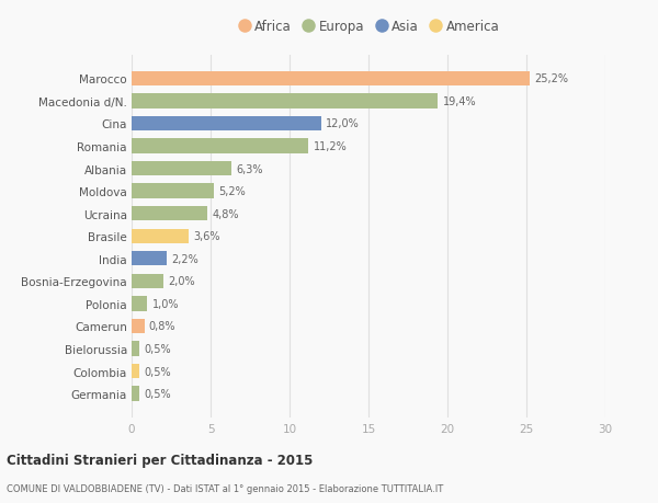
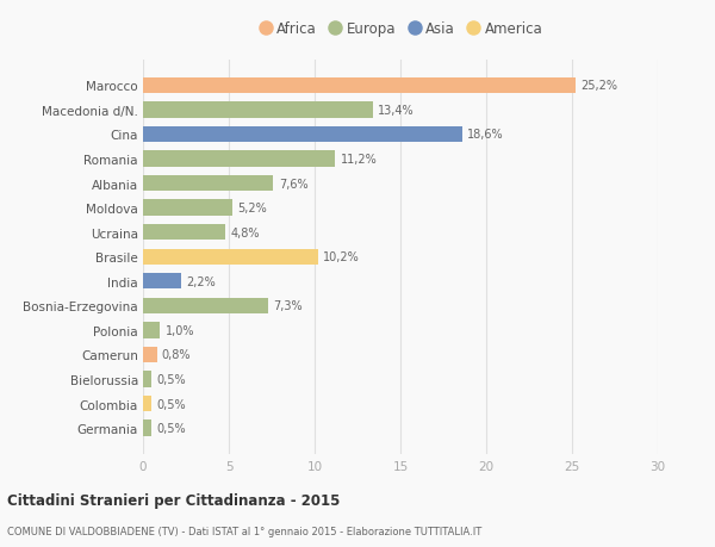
Macedonia d/N.: 19,4% -> 13,4%
Cina: 12,0% -> 18,6%
Albania: 6,3% -> 7,6%
Brasile: 3,6% -> 10,2%
Bosnia-Erzegovina: 2,0% -> 7,3%
